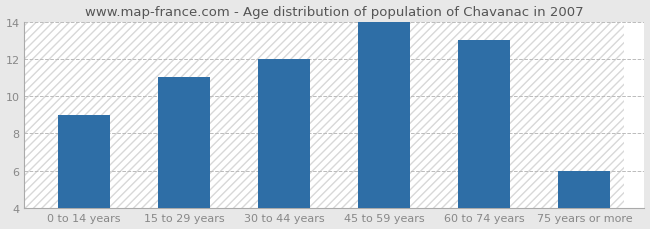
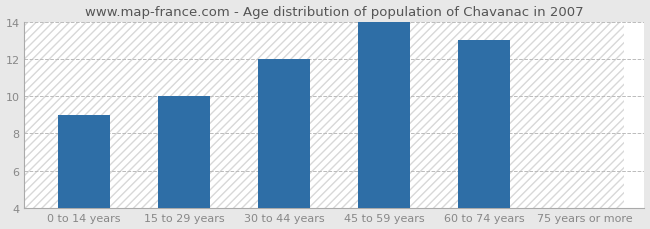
15 to 29 years: 11 -> 10
75 years or more: 6 -> 4
